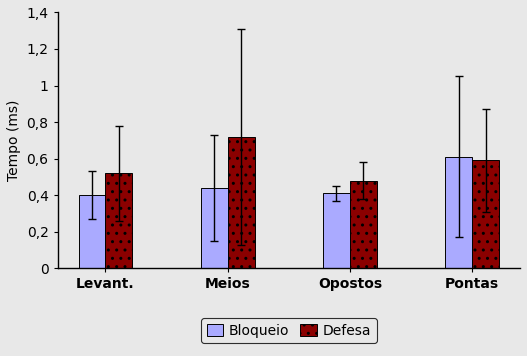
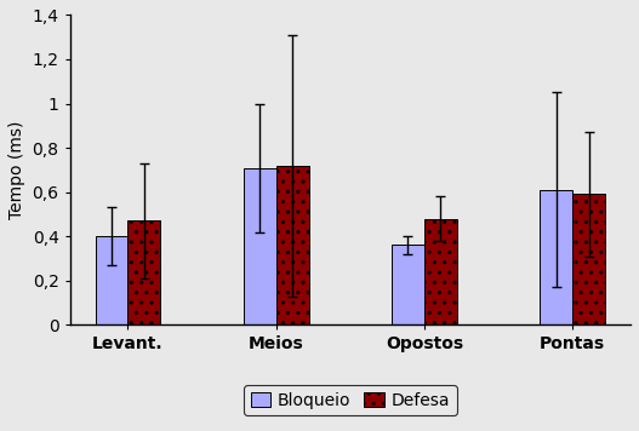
Defesa/Levant.: 0,52 -> 0,47
Bloqueio/Meios: 0,44 -> 0,71
Bloqueio/Opostos: 0,41 -> 0,36
